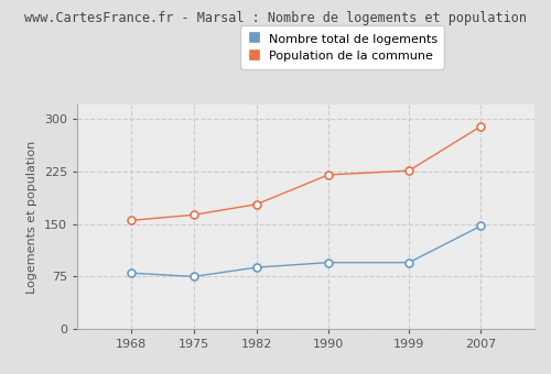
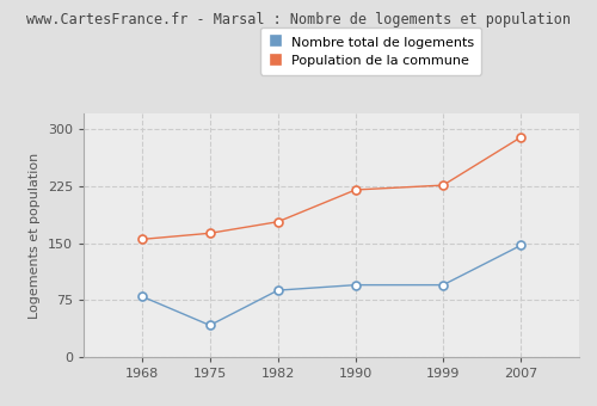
Nombre total de logements/1975: 75 -> 42
